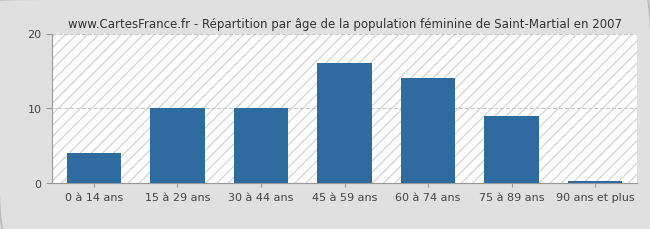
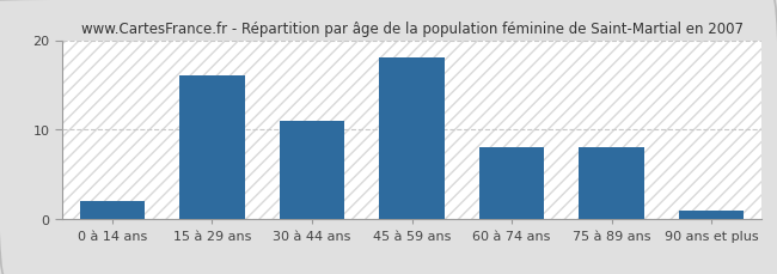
0 à 14 ans: 4.0 -> 2.0
15 à 29 ans: 10.0 -> 16.0
30 à 44 ans: 10.0 -> 11.0
45 à 59 ans: 16.0 -> 18.0
60 à 74 ans: 14.0 -> 8.0
75 à 89 ans: 9.0 -> 8.0
90 ans et plus: 0.3 -> 1.0
